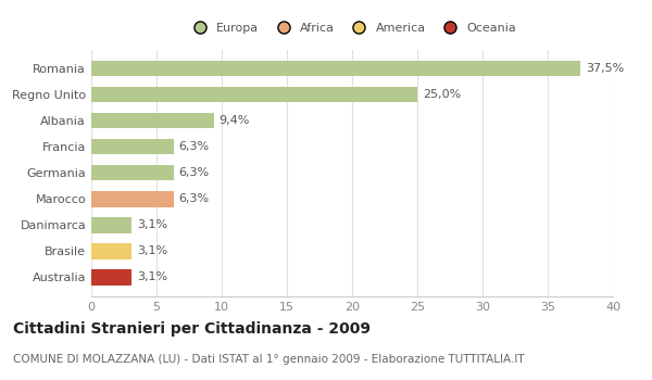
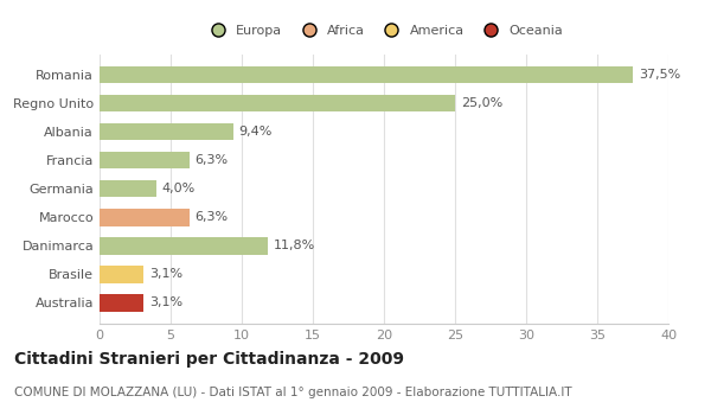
Germania: 6,3% -> 4,0%
Danimarca: 3,1% -> 11,8%
